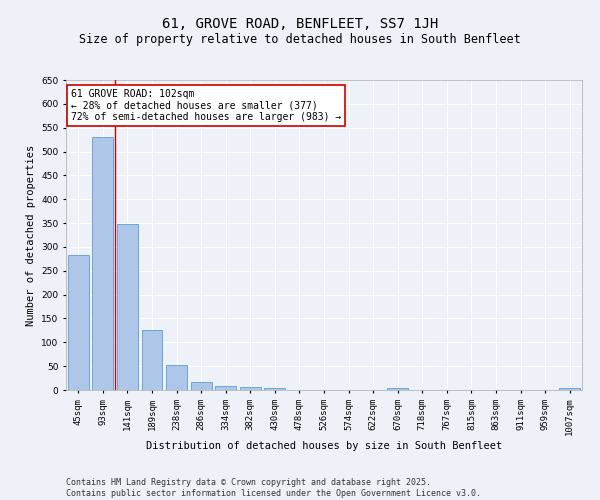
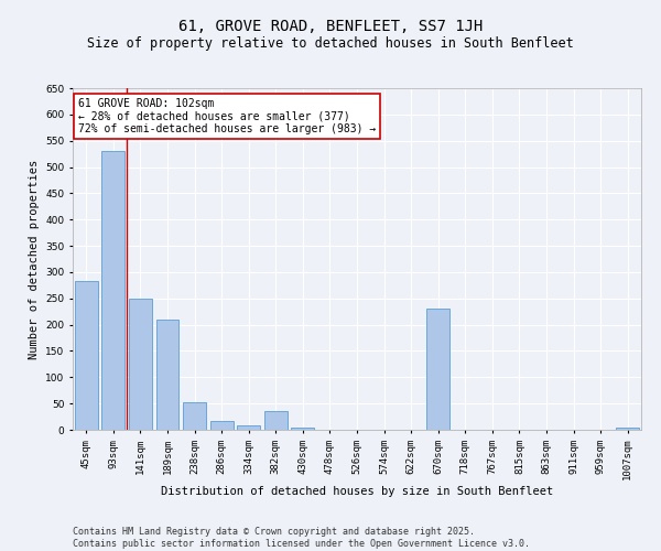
141sqm: 348 -> 250
189sqm: 126 -> 210
382sqm: 7 -> 35
670sqm: 4 -> 230
